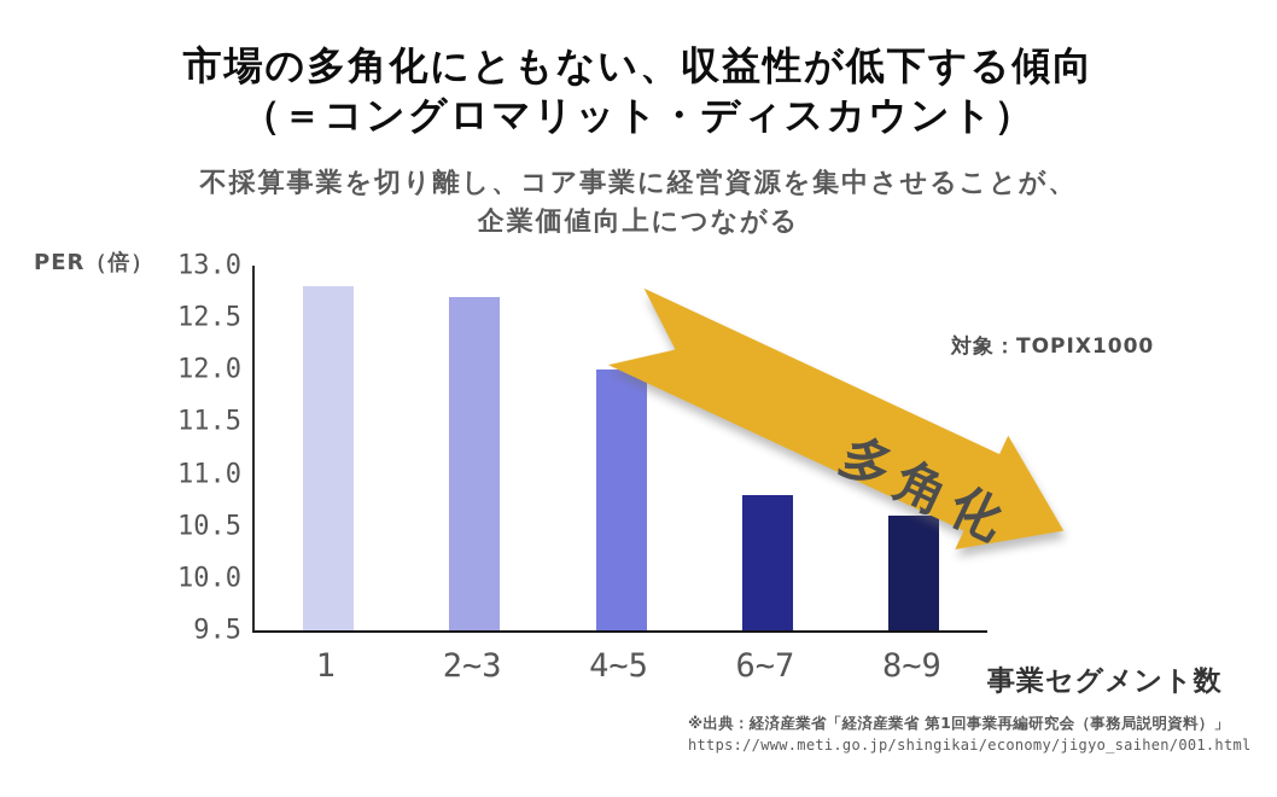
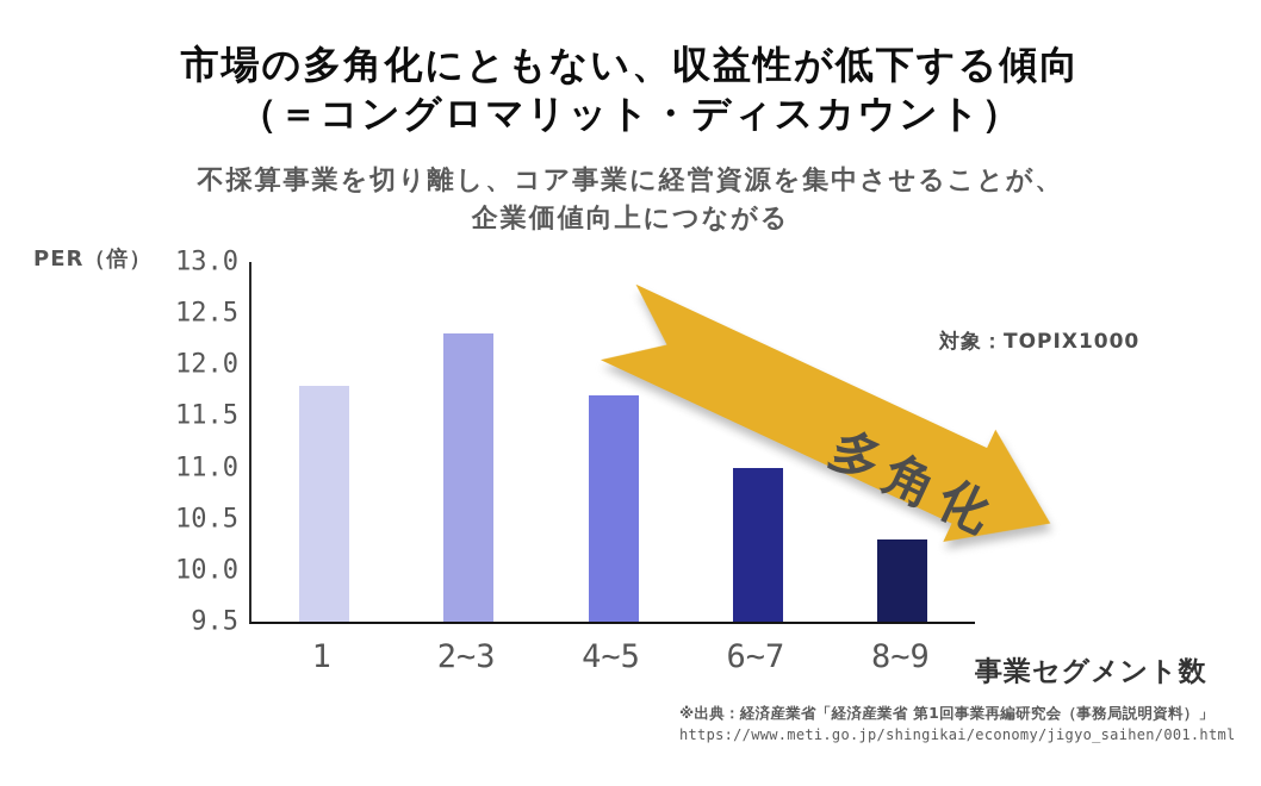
1: 12.8 -> 11.8
2~3: 12.7 -> 12.3
4~5: 12.0 -> 11.7
6~7: 10.8 -> 11.0
8~9: 10.6 -> 10.3
